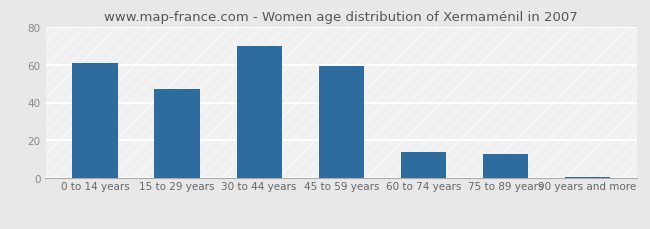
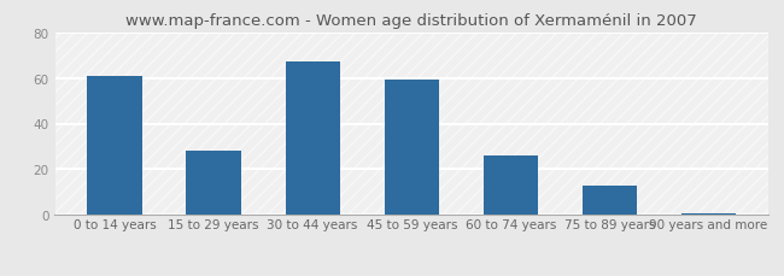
15 to 29 years: 47 -> 28
30 to 44 years: 70 -> 67
60 to 74 years: 14 -> 26
